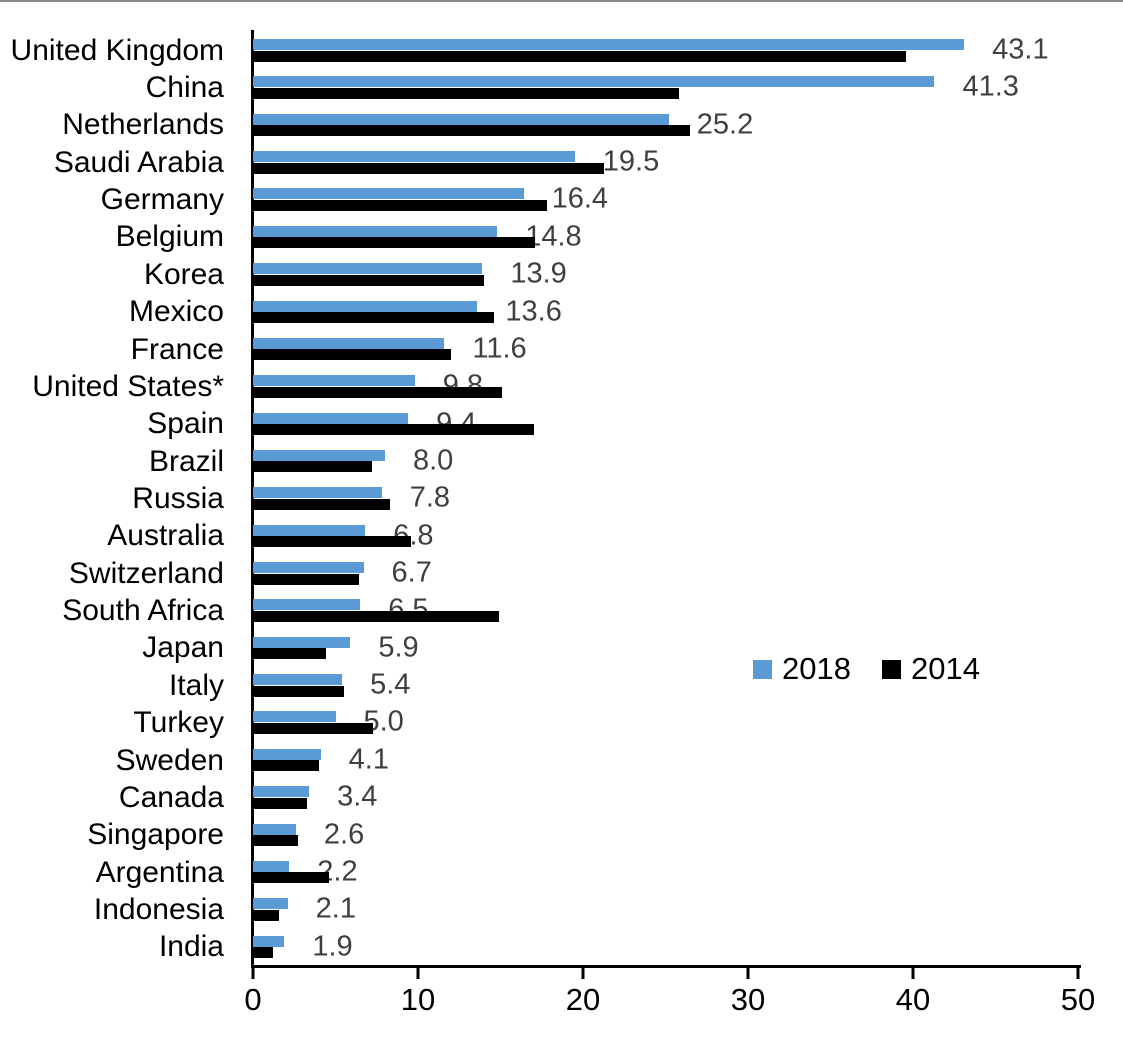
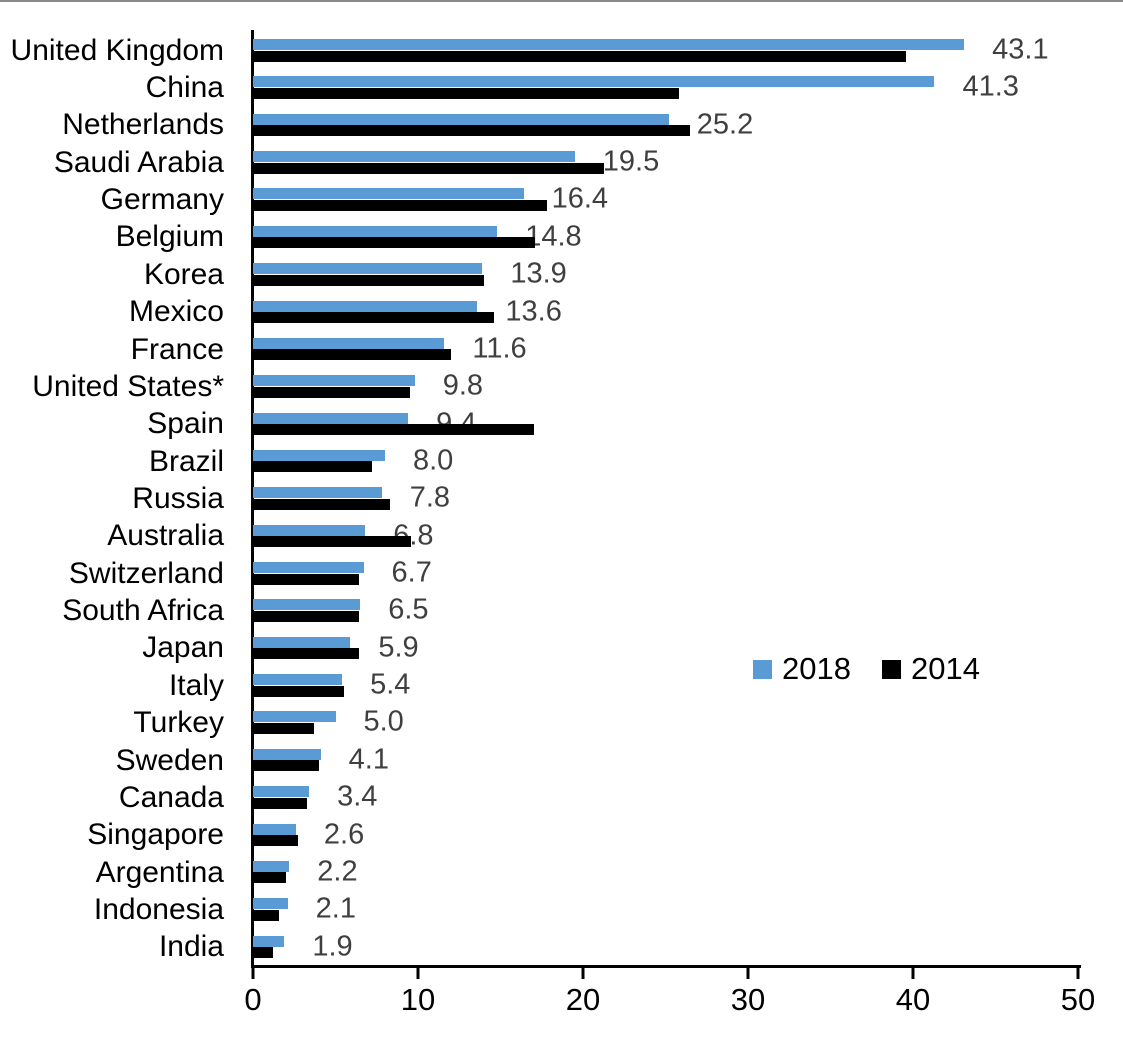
2014/United States*: 15.1 -> 9.5
2014/South Africa: 14.9 -> 6.4
2014/Japan: 4.4 -> 6.4
2014/Turkey: 7.3 -> 3.7
2014/Argentina: 4.6 -> 2.0
